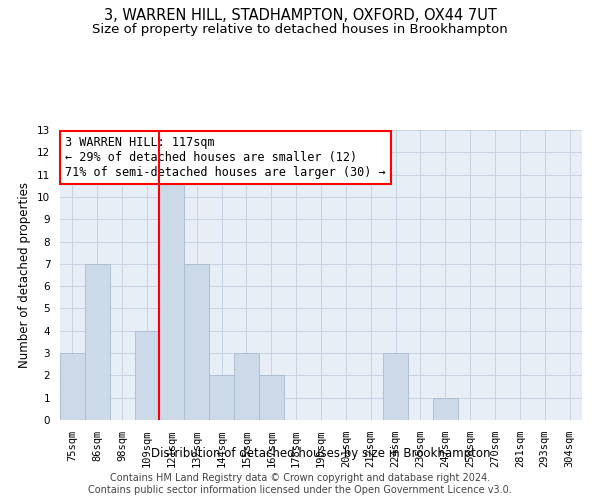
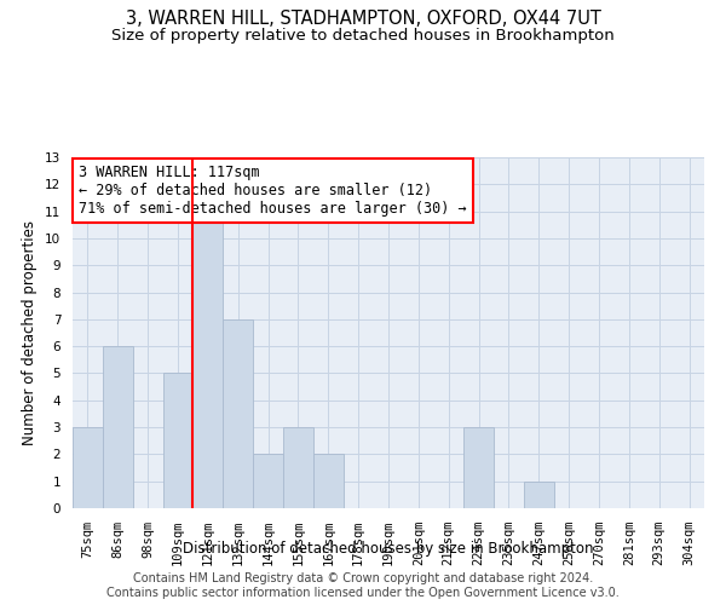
86sqm: 7 -> 6
109sqm: 4 -> 5
